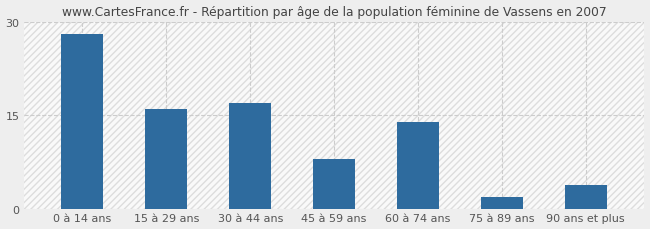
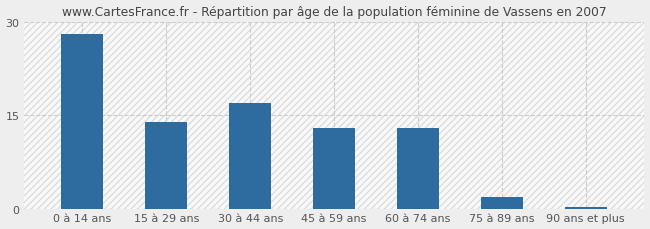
15 à 29 ans: 16.0 -> 14.0
45 à 59 ans: 8.0 -> 13.0
60 à 74 ans: 14.0 -> 13.0
90 ans et plus: 3.8 -> 0.3
